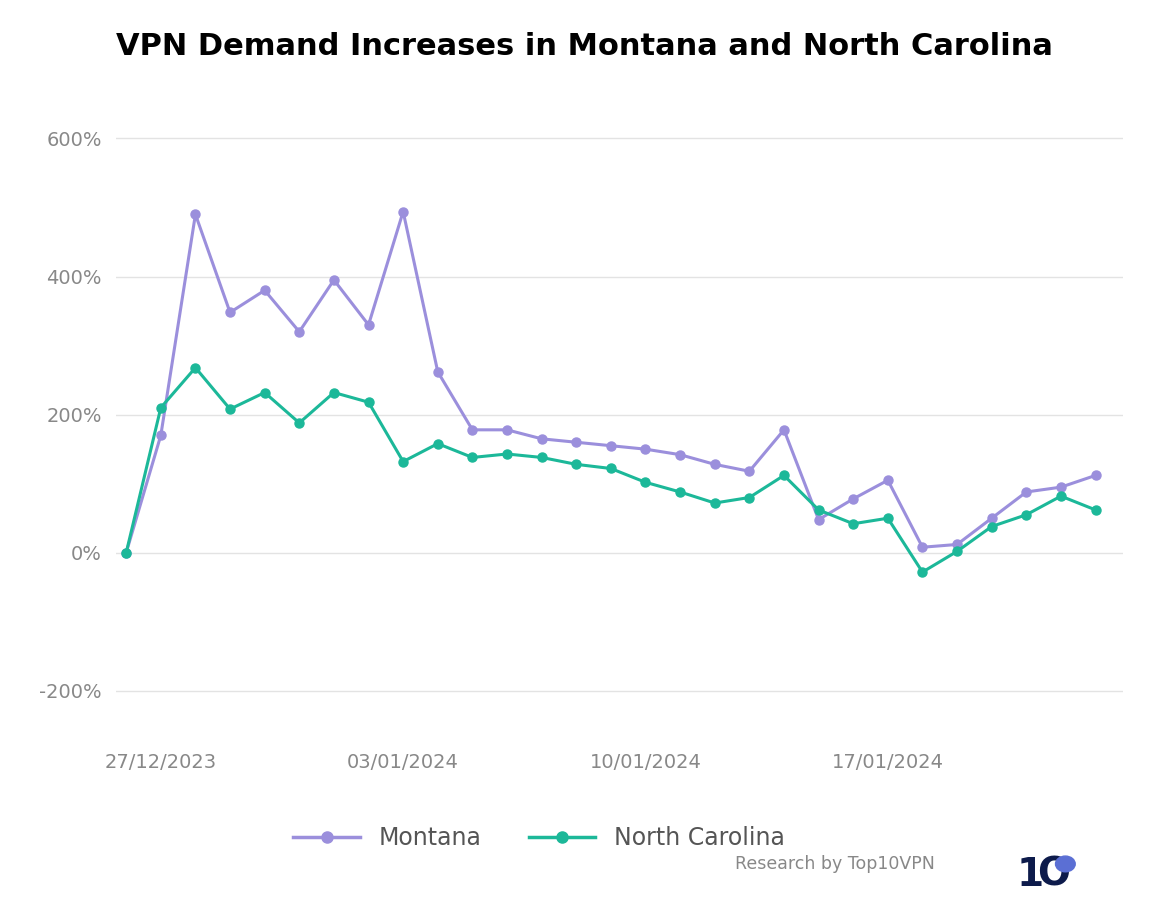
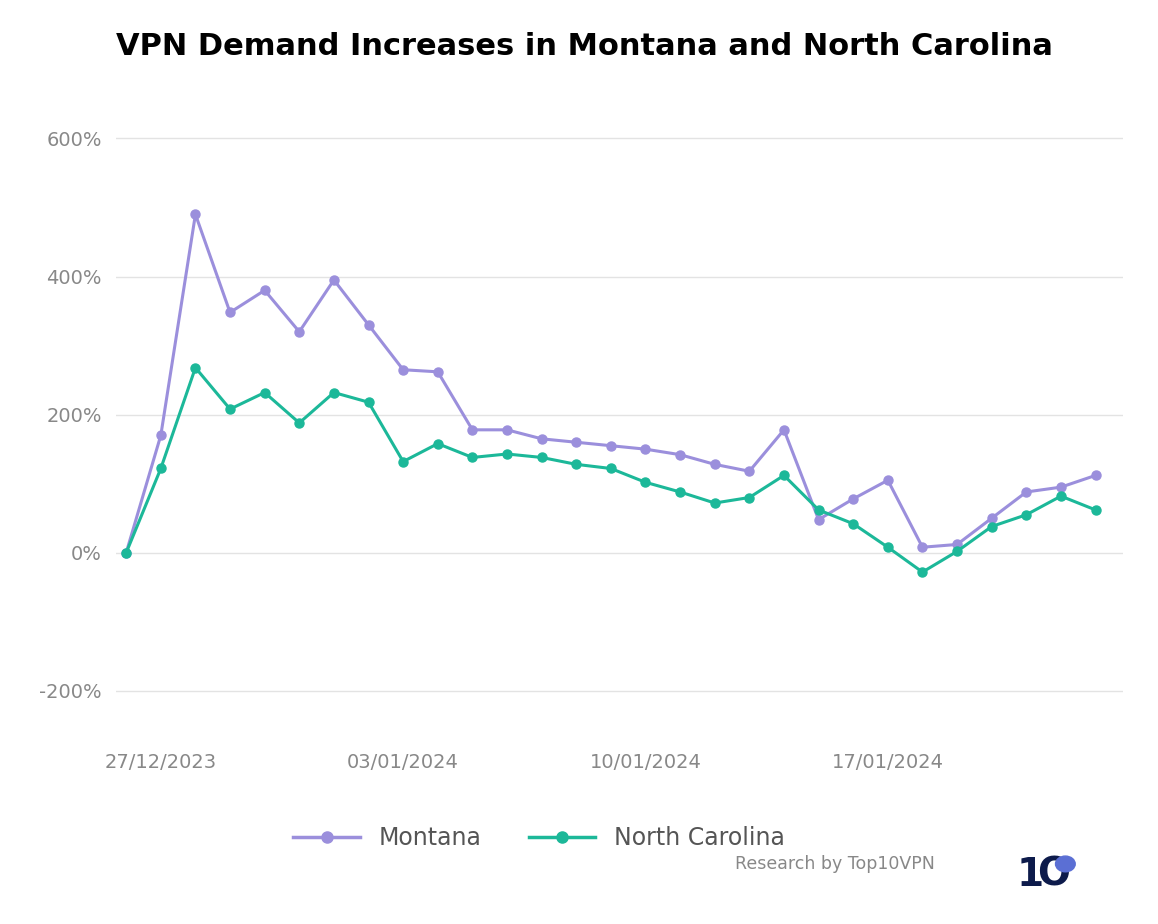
North Carolina/27/12/2023: 210% -> 122%
Montana/03/01/2024: 494% -> 265%
North Carolina/17/01/2024: 50% -> 8%
